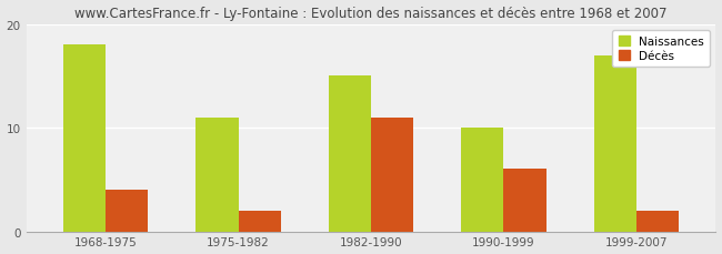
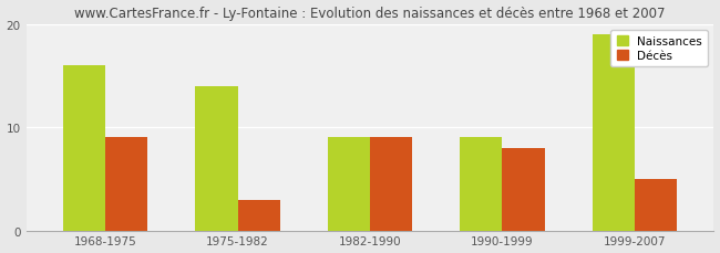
Naissances/1968-1975: 18 -> 16
Décès/1968-1975: 4 -> 9
Naissances/1975-1982: 11 -> 14
Décès/1975-1982: 2 -> 3
Naissances/1982-1990: 15 -> 9
Décès/1982-1990: 11 -> 9
Naissances/1990-1999: 10 -> 9
Décès/1990-1999: 6 -> 8
Naissances/1999-2007: 17 -> 19
Décès/1999-2007: 2 -> 5
